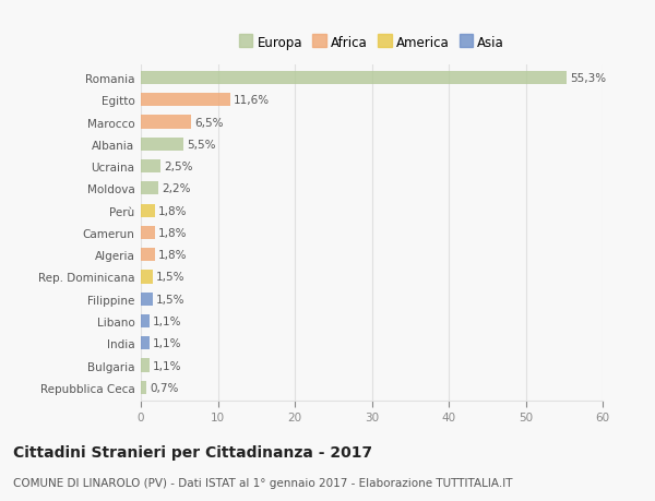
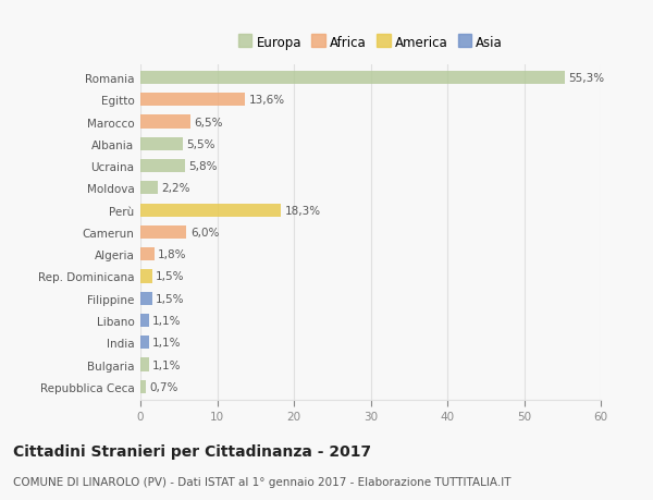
Egitto: 11,6% -> 13,6%
Ucraina: 2,5% -> 5,8%
Perù: 1,8% -> 18,3%
Camerun: 1,8% -> 6,0%
